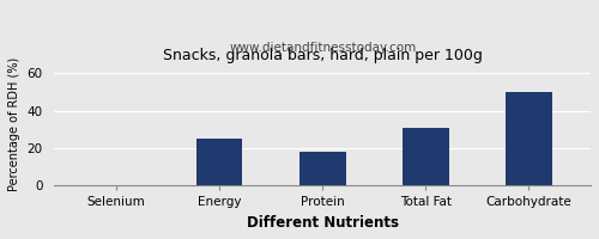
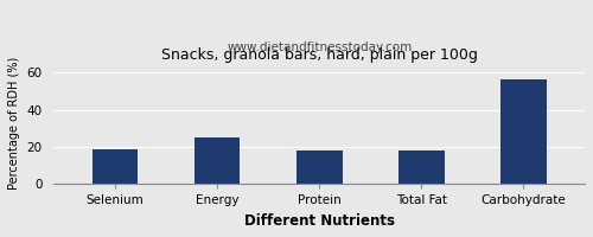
Selenium: 0 -> 19
Total Fat: 31 -> 18
Carbohydrate: 50 -> 56
